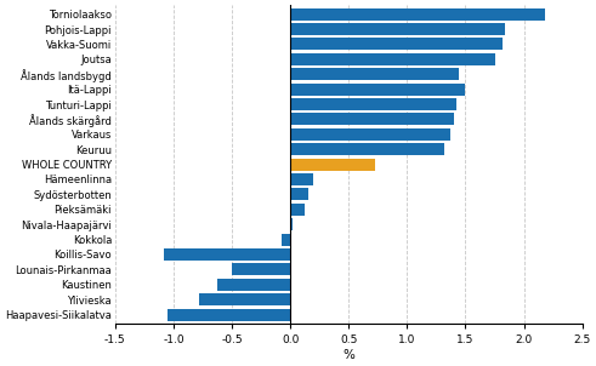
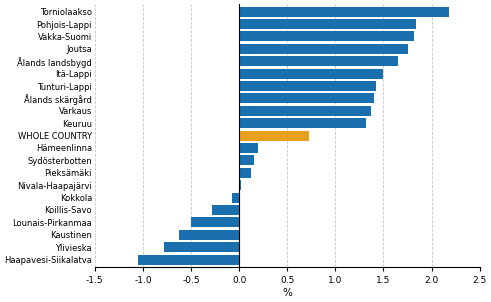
Ålands landsbygd: 1.44 -> 1.65
Koillis-Savo: -1.08 -> -0.28
